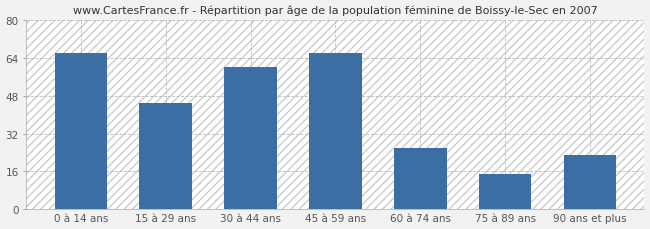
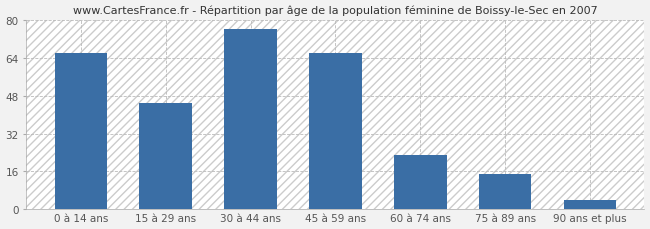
30 à 44 ans: 60 -> 76
60 à 74 ans: 26 -> 23
90 ans et plus: 23 -> 4
